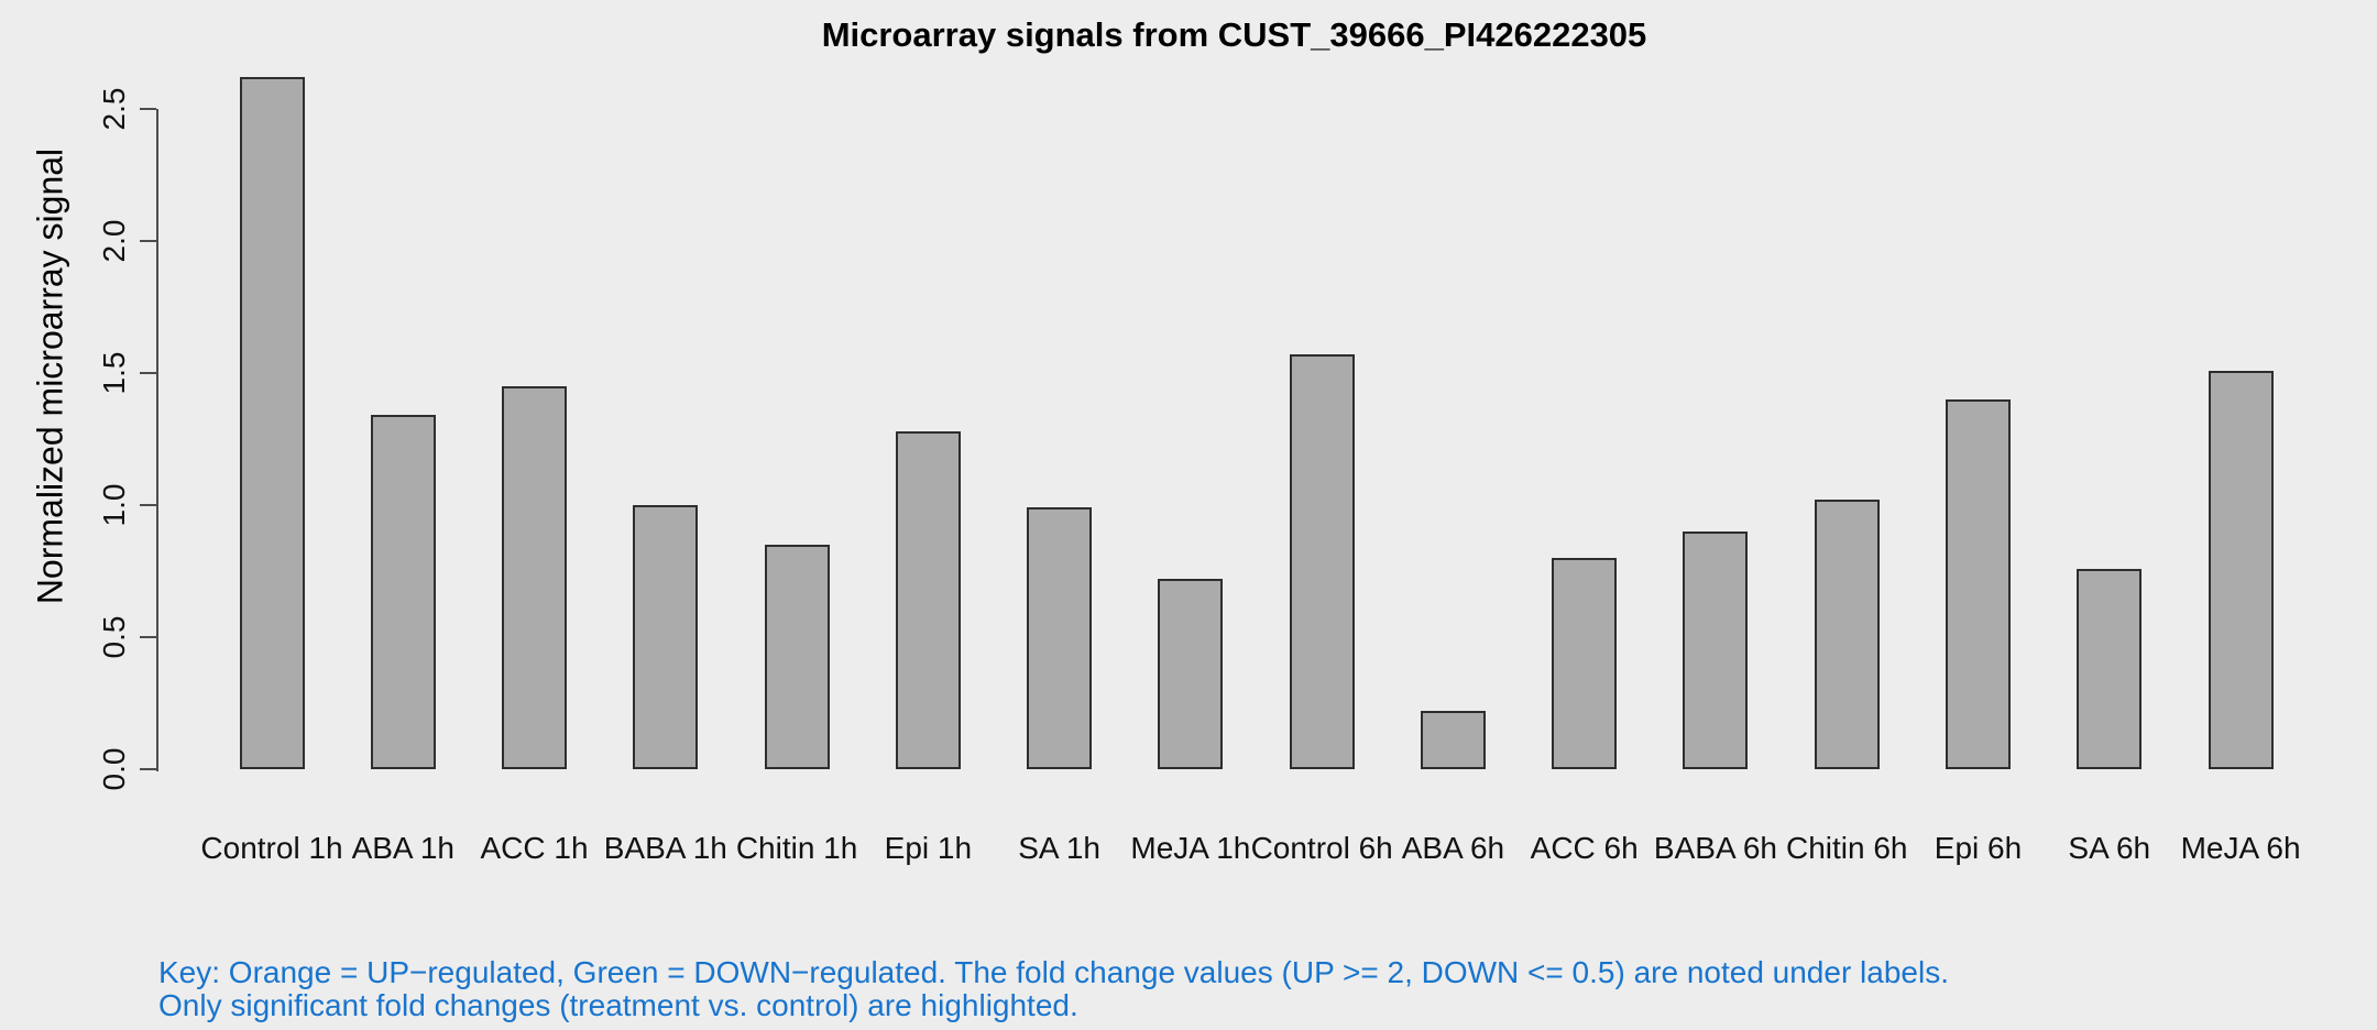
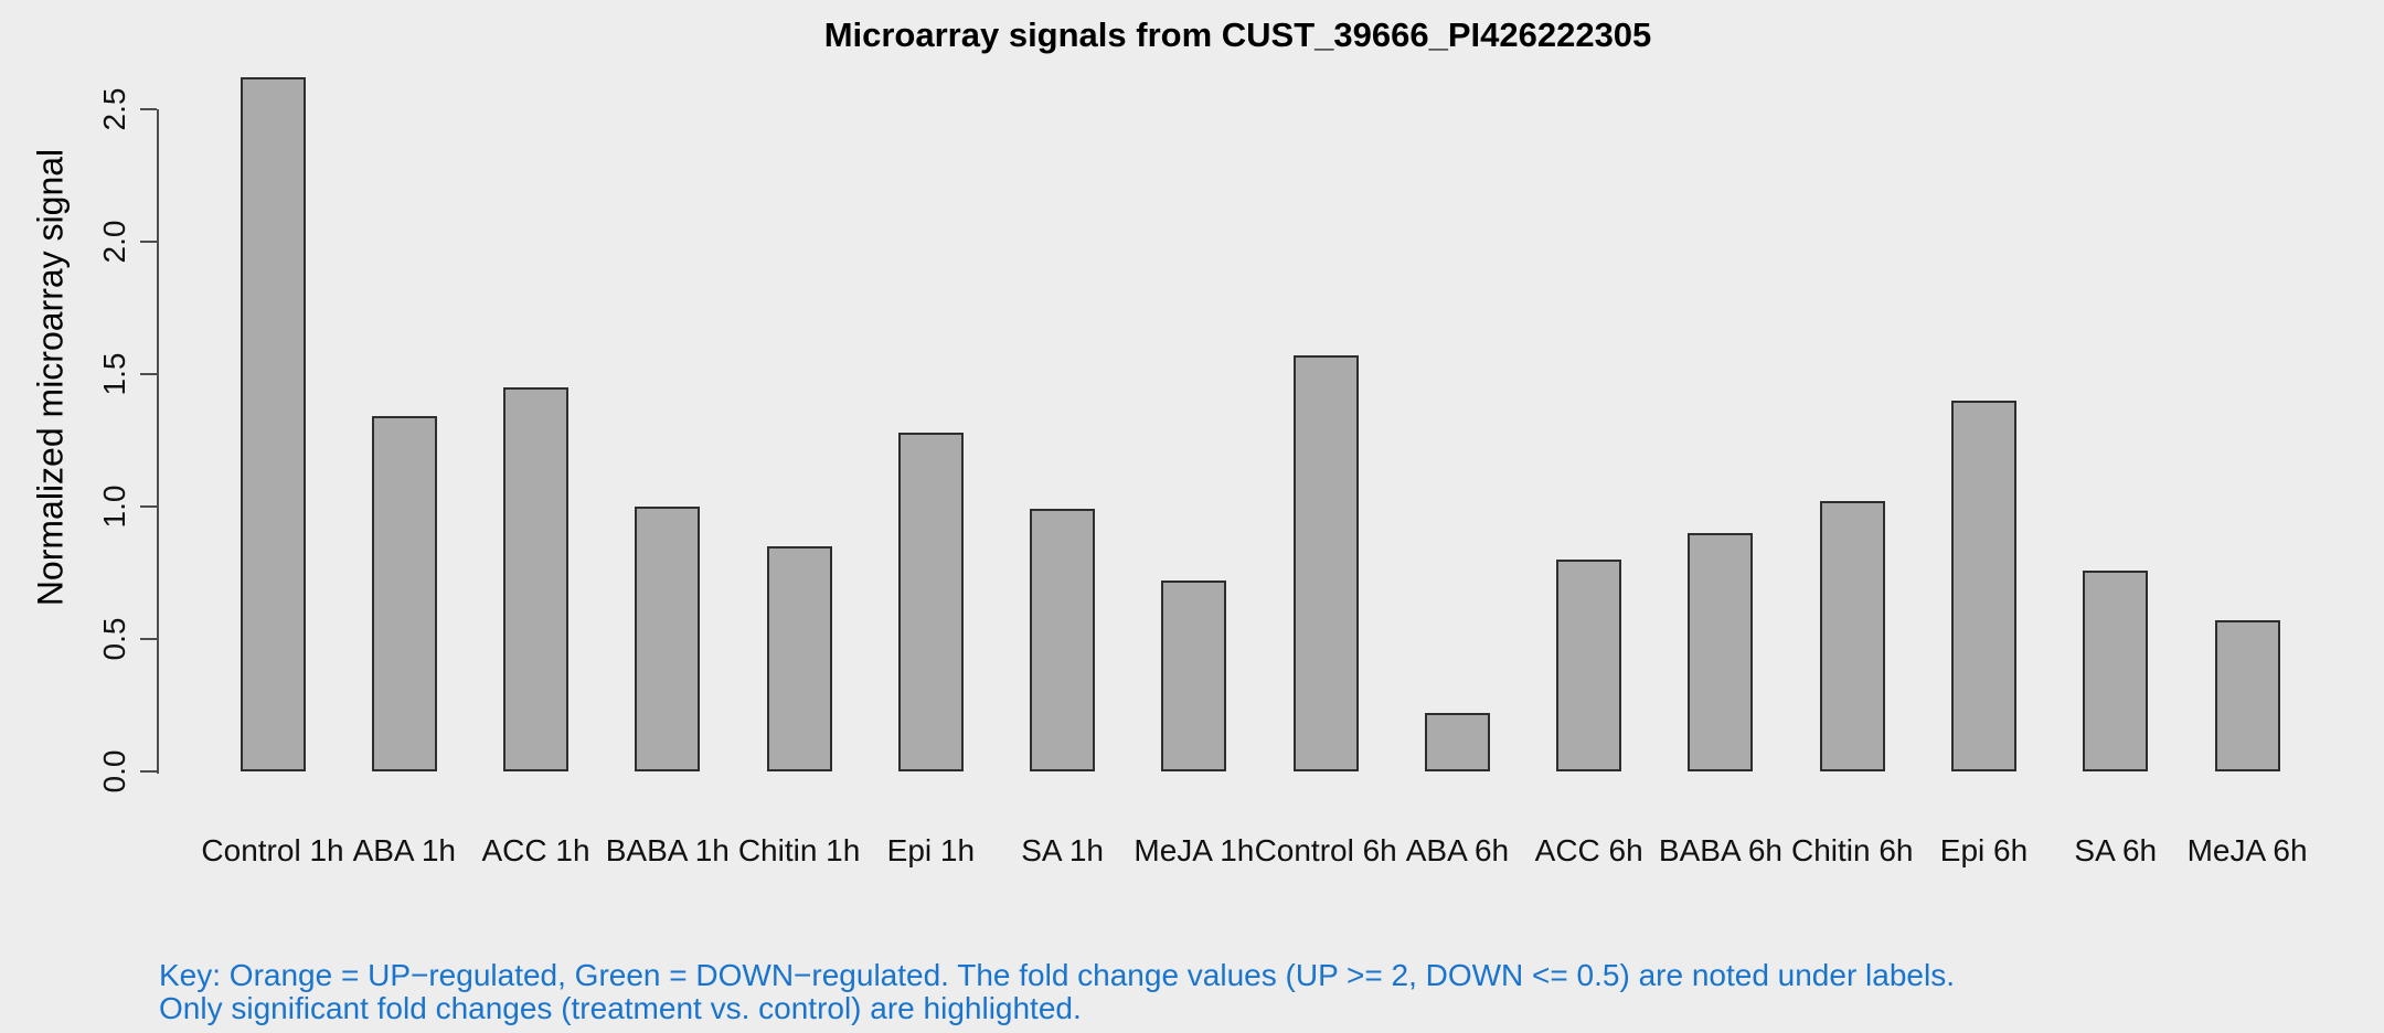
MeJA 6h: 1.51 -> 0.57
